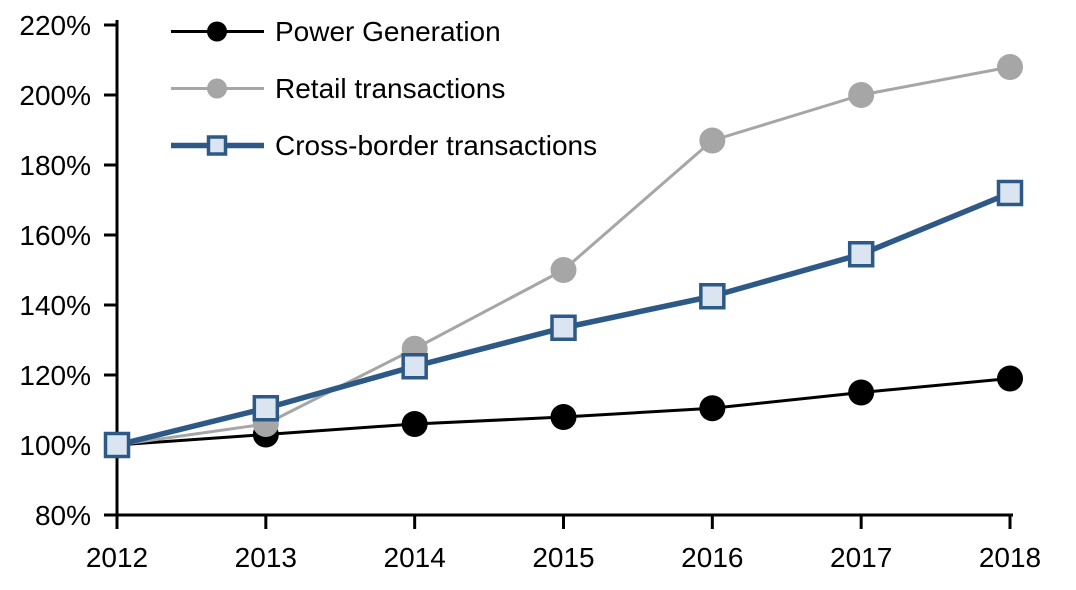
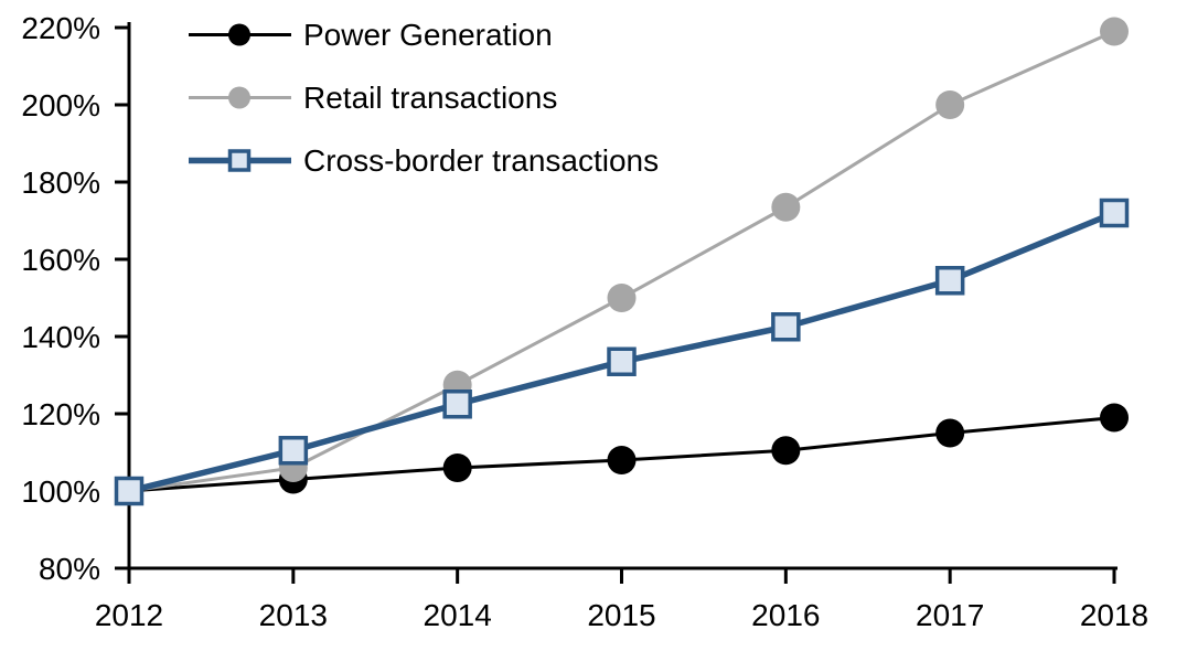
Retail transactions/2016: 187% -> 174%
Retail transactions/2018: 208% -> 219%
